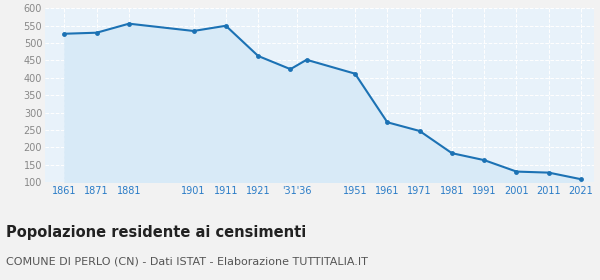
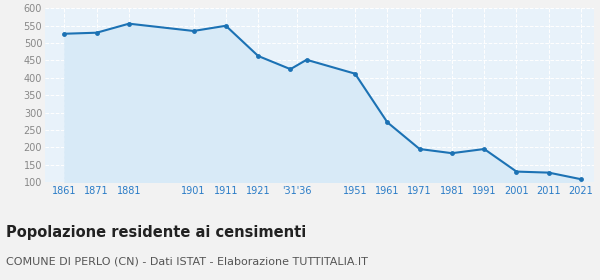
1971: 247 -> 195
1991: 163 -> 195
